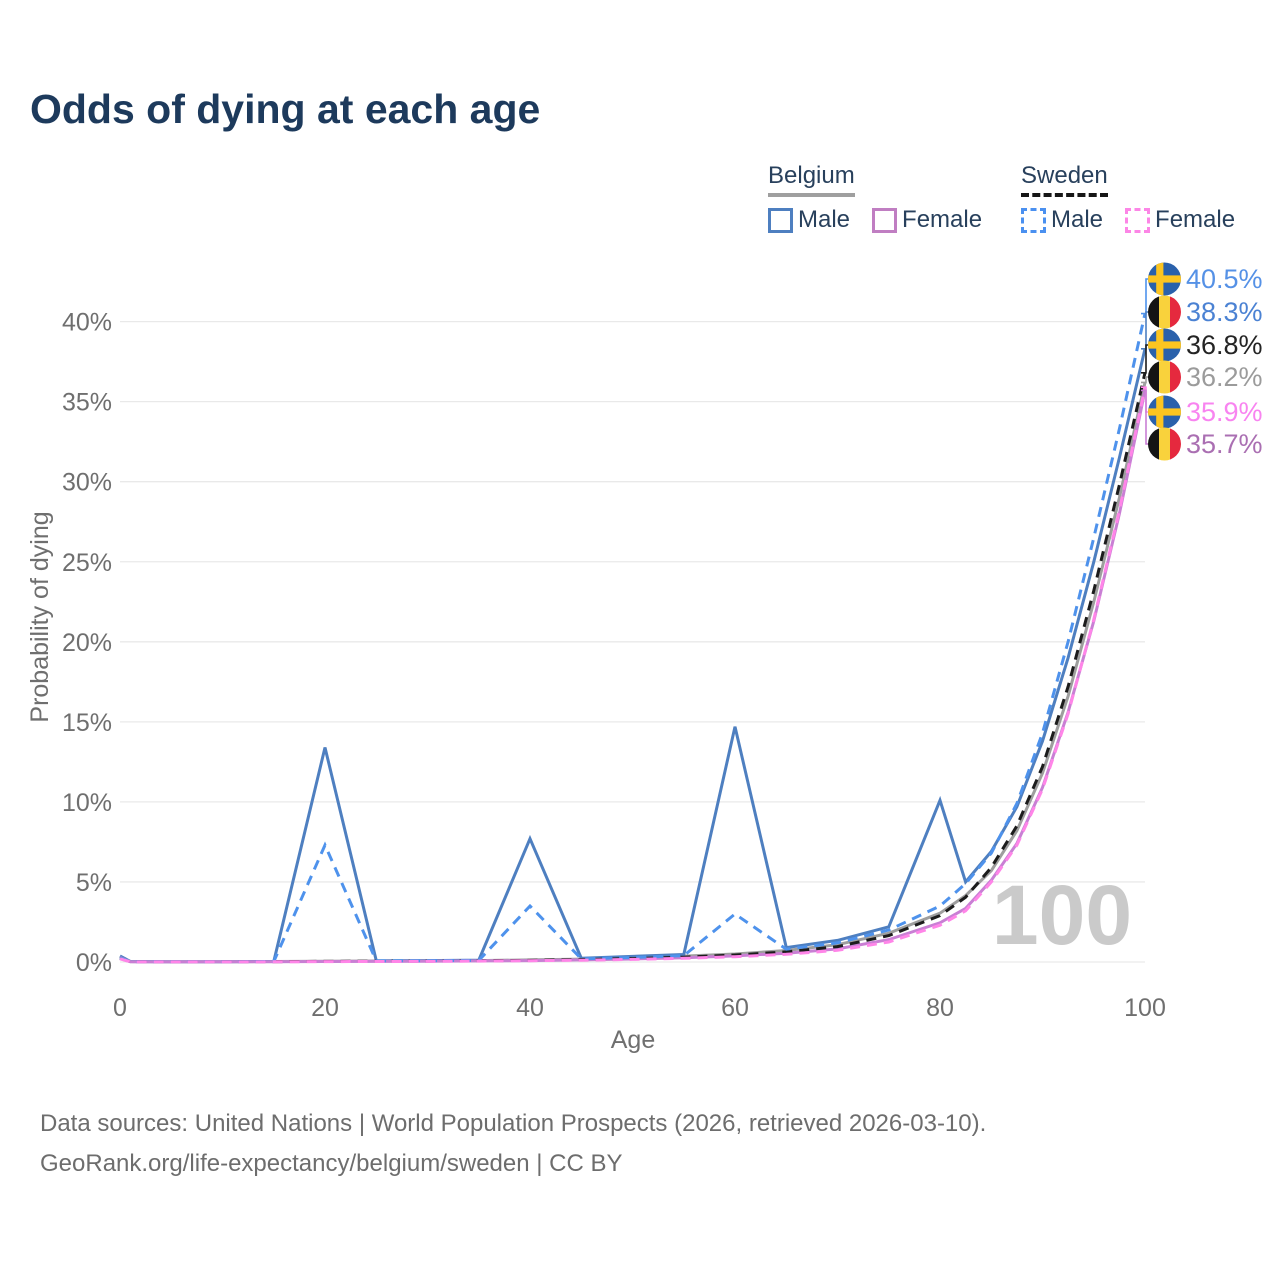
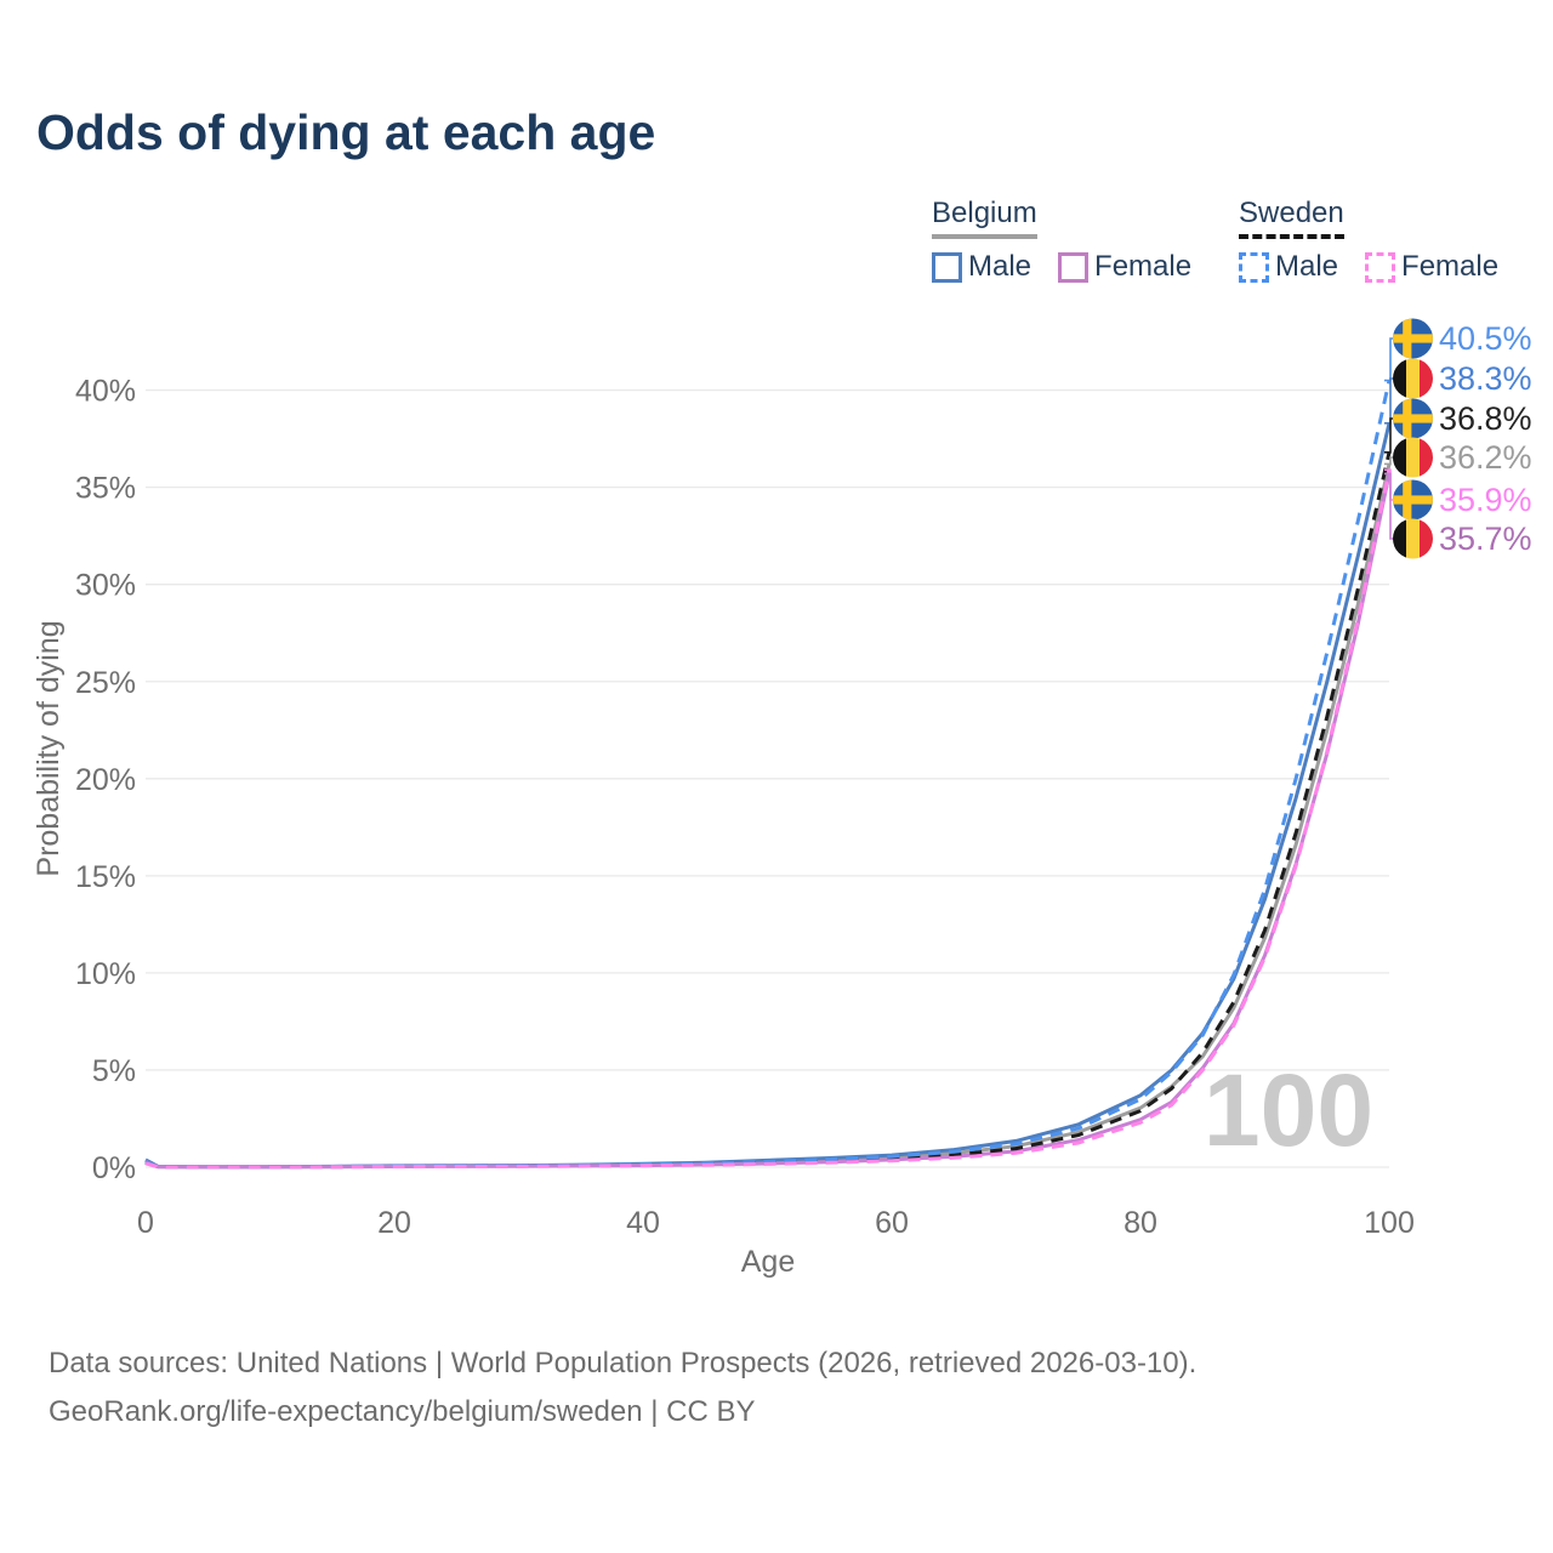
Belgium Male/20: 13.4% -> 0.1%
Sweden Male/20: 7.3% -> 0.1%
Belgium Male/40: 7.7% -> 0.2%
Sweden Male/40: 3.5% -> 0.1%
Belgium Male/60: 14.7% -> 0.6%
Sweden Male/60: 3.0% -> 0.6%
Belgium Male/80: 10.1% -> 3.7%
